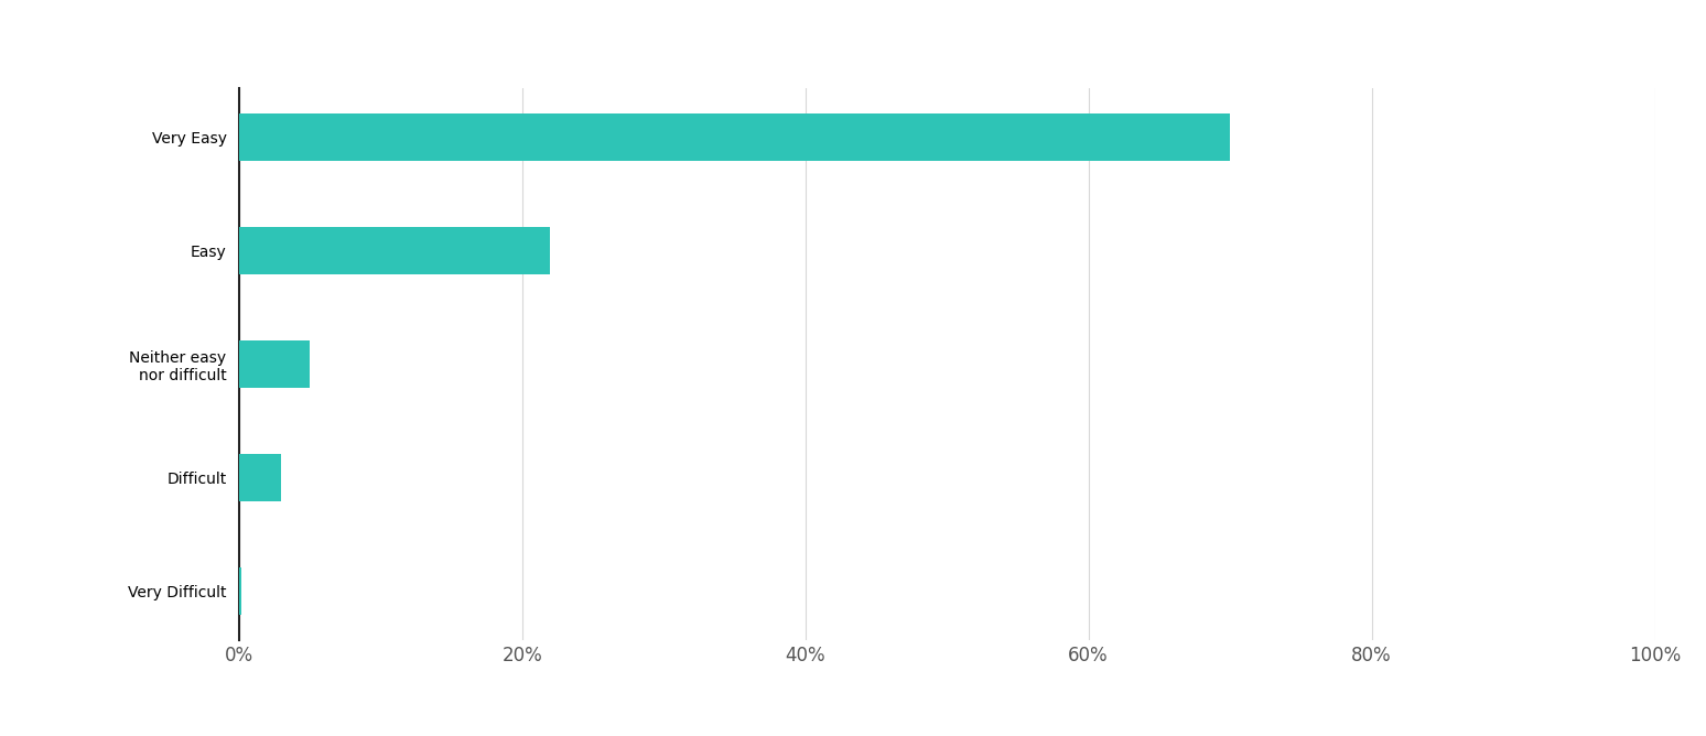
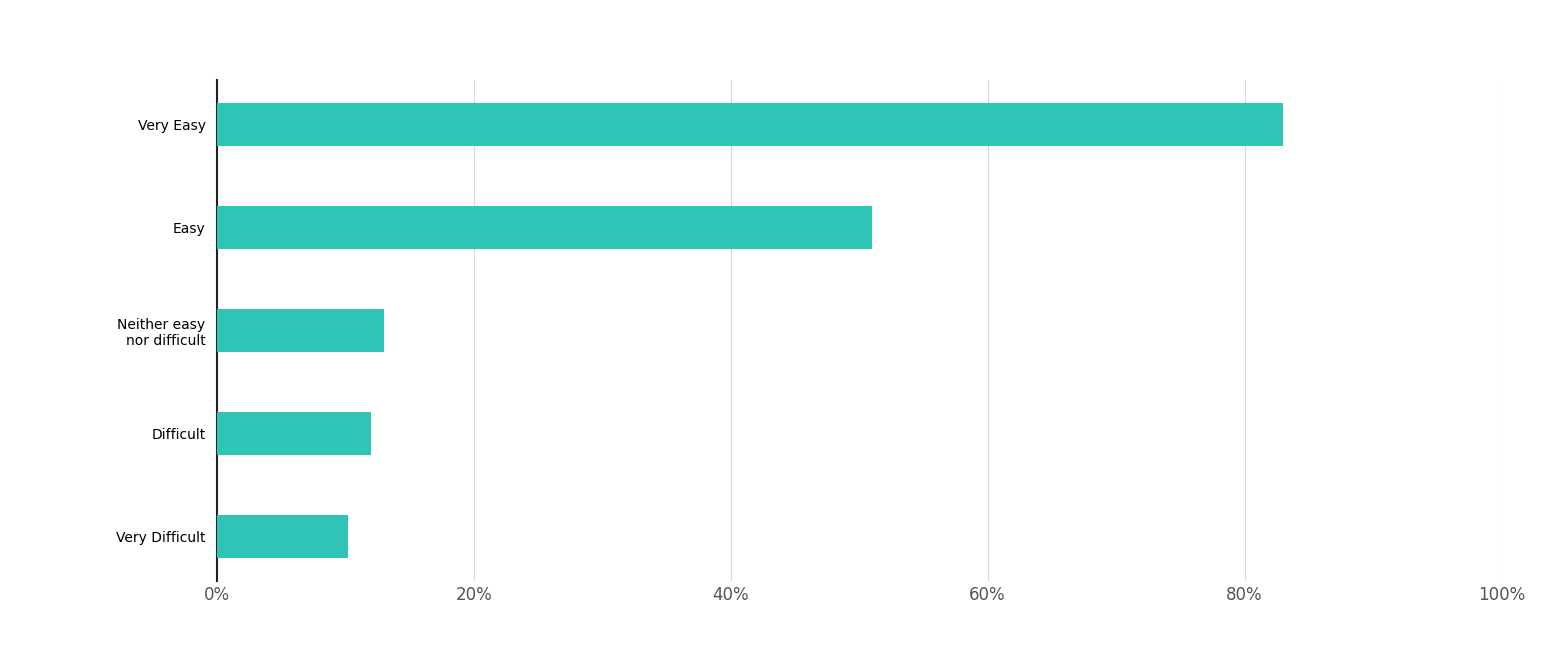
Very Easy: 70.0% -> 83.0%
Easy: 22.0% -> 51.0%
Neither easy nor difficult: 5.0% -> 13.0%
Difficult: 3.0% -> 12.0%
Very Difficult: 0.2% -> 10.2%
